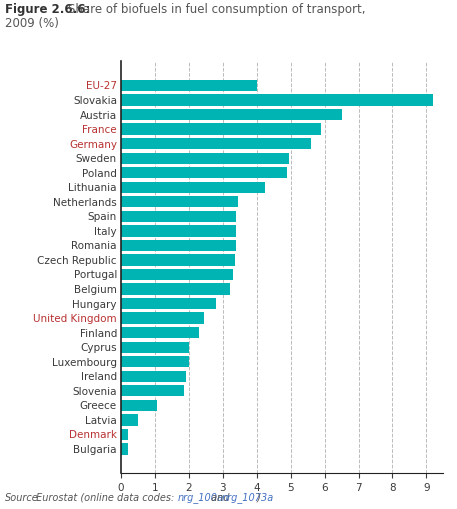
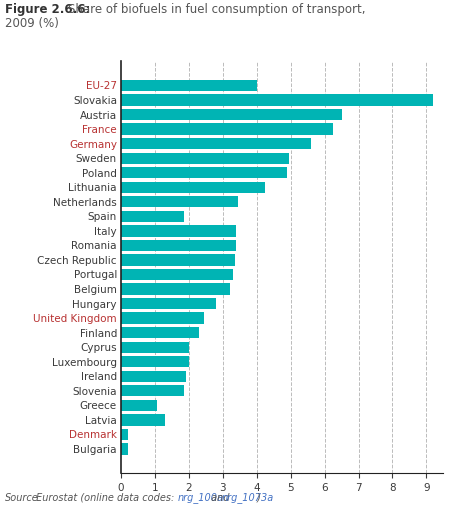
France: 5.90 -> 6.25
Spain: 3.40 -> 1.85
Latvia: 0.50 -> 1.30
